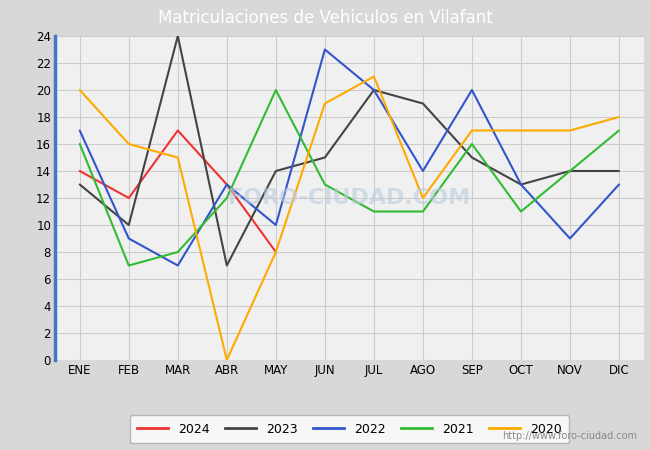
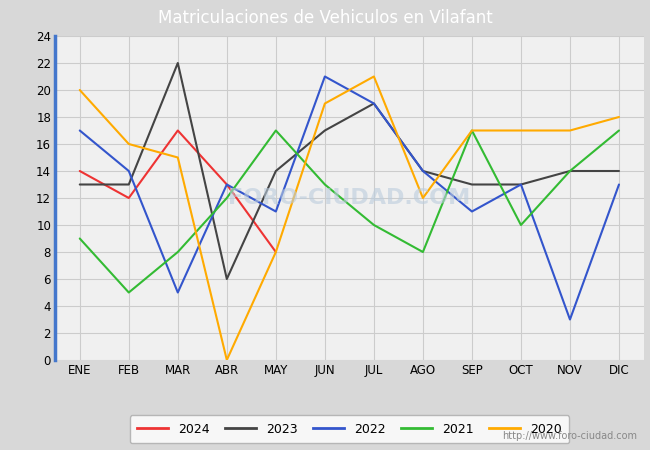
2021/ENE: 16 -> 9
2023/FEB: 10 -> 13
2022/FEB: 9 -> 14
2021/FEB: 7 -> 5
2023/MAR: 24 -> 22
2022/MAR: 7 -> 5
2023/ABR: 7 -> 6
2022/MAY: 10 -> 11
2021/MAY: 20 -> 17
2023/JUN: 15 -> 17
2022/JUN: 23 -> 21
2023/JUL: 20 -> 19
2022/JUL: 20 -> 19
2021/JUL: 11 -> 10
2023/AGO: 19 -> 14
2021/AGO: 11 -> 8
2023/SEP: 15 -> 13
2022/SEP: 20 -> 11
2021/SEP: 16 -> 17
2021/OCT: 11 -> 10
2022/NOV: 9 -> 3
